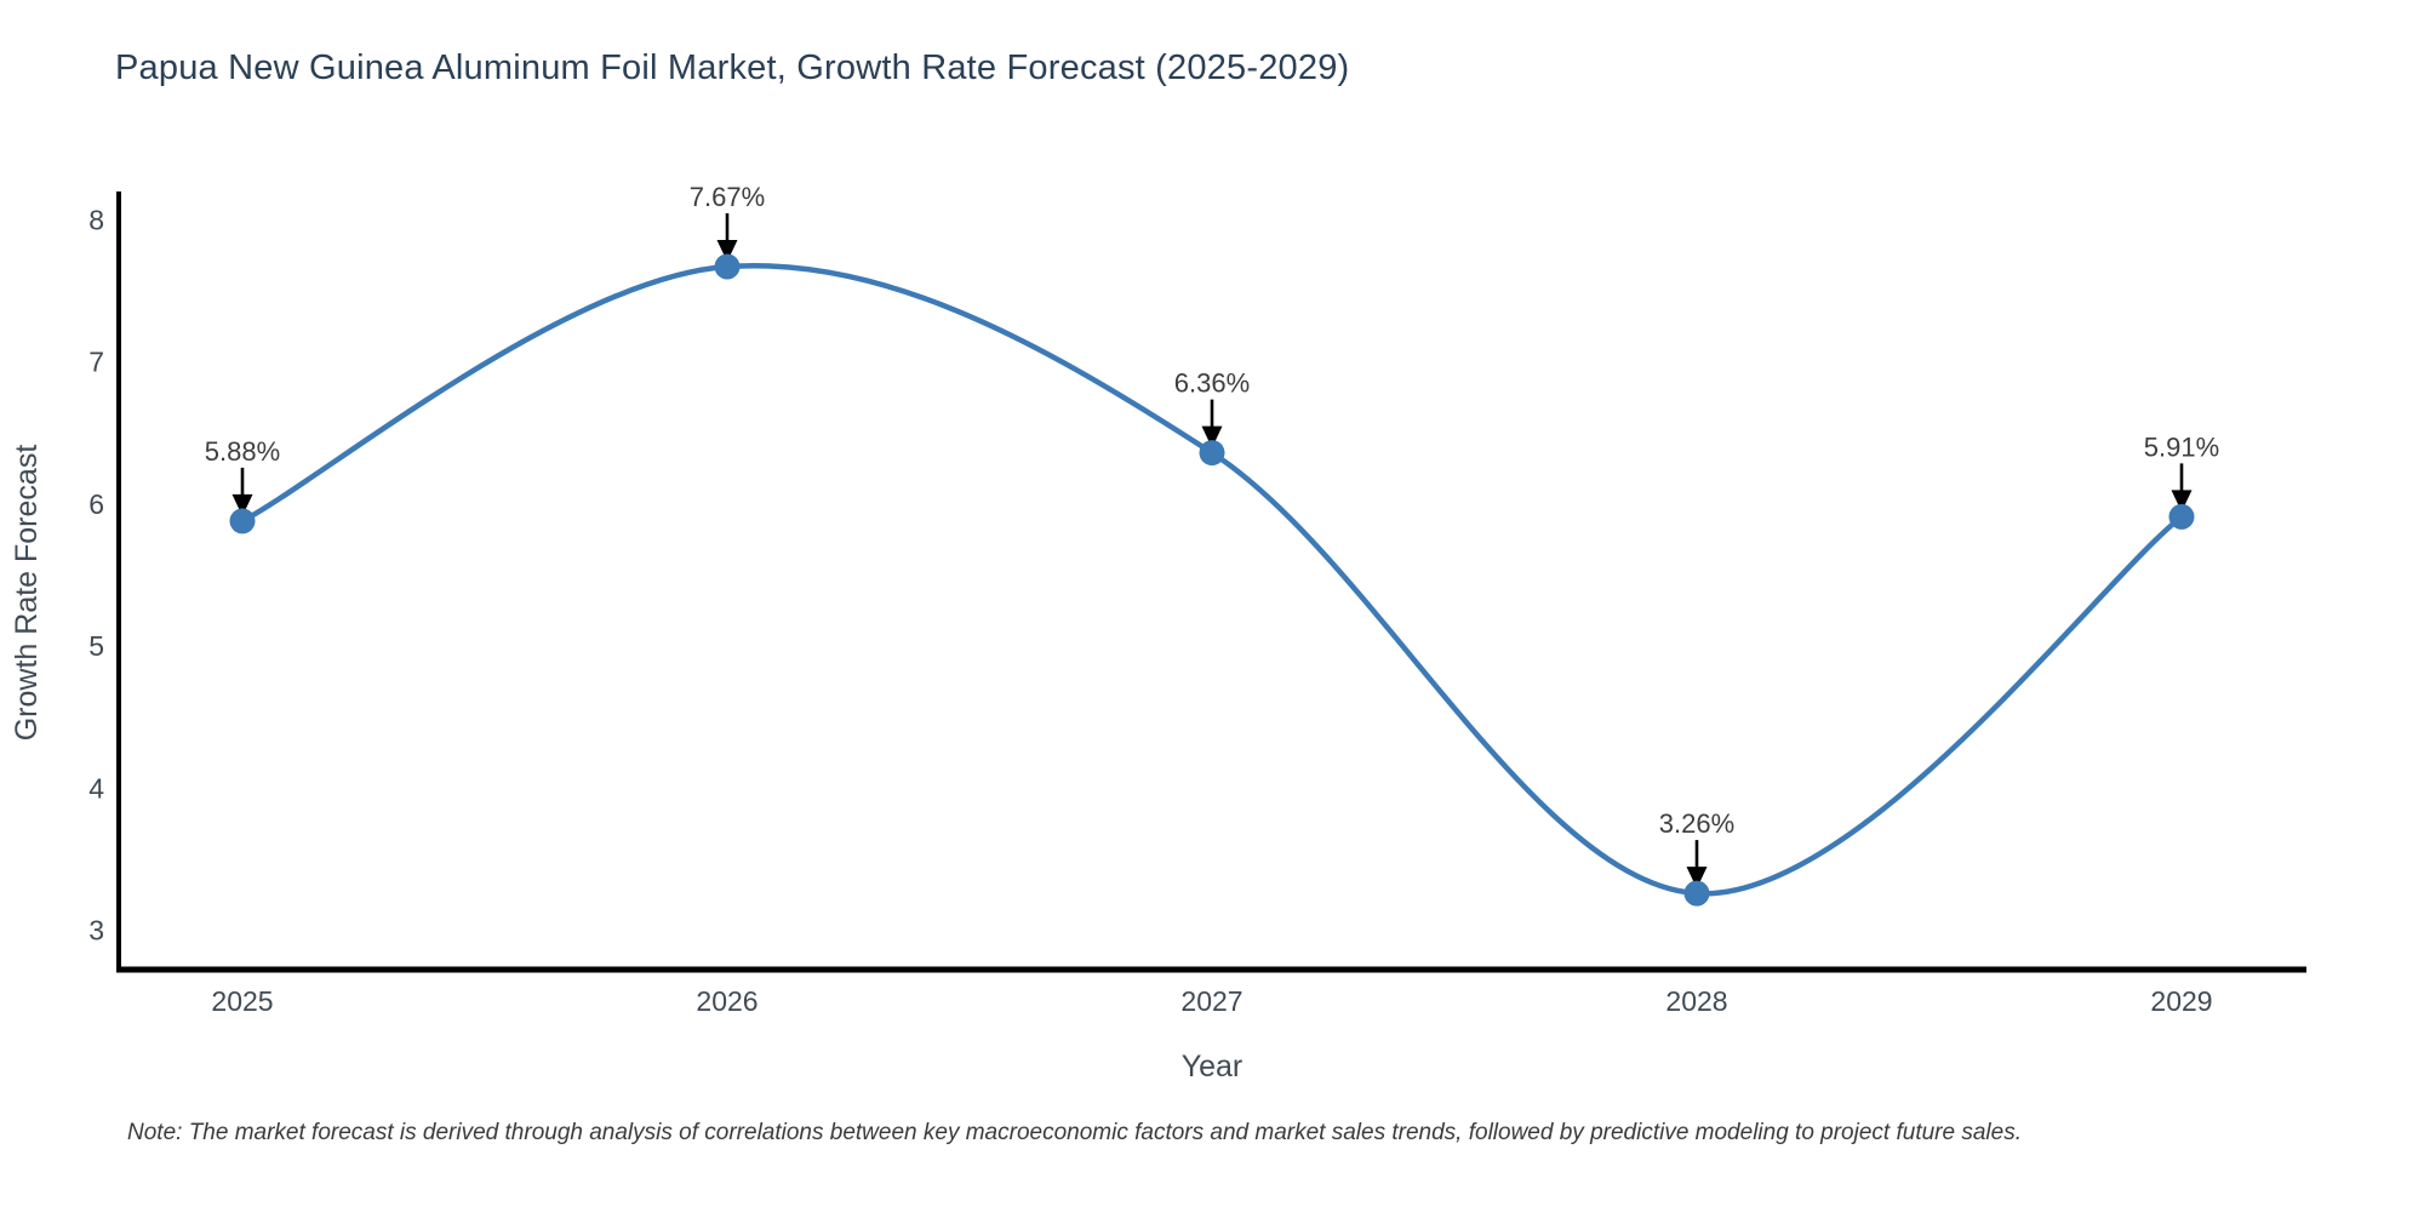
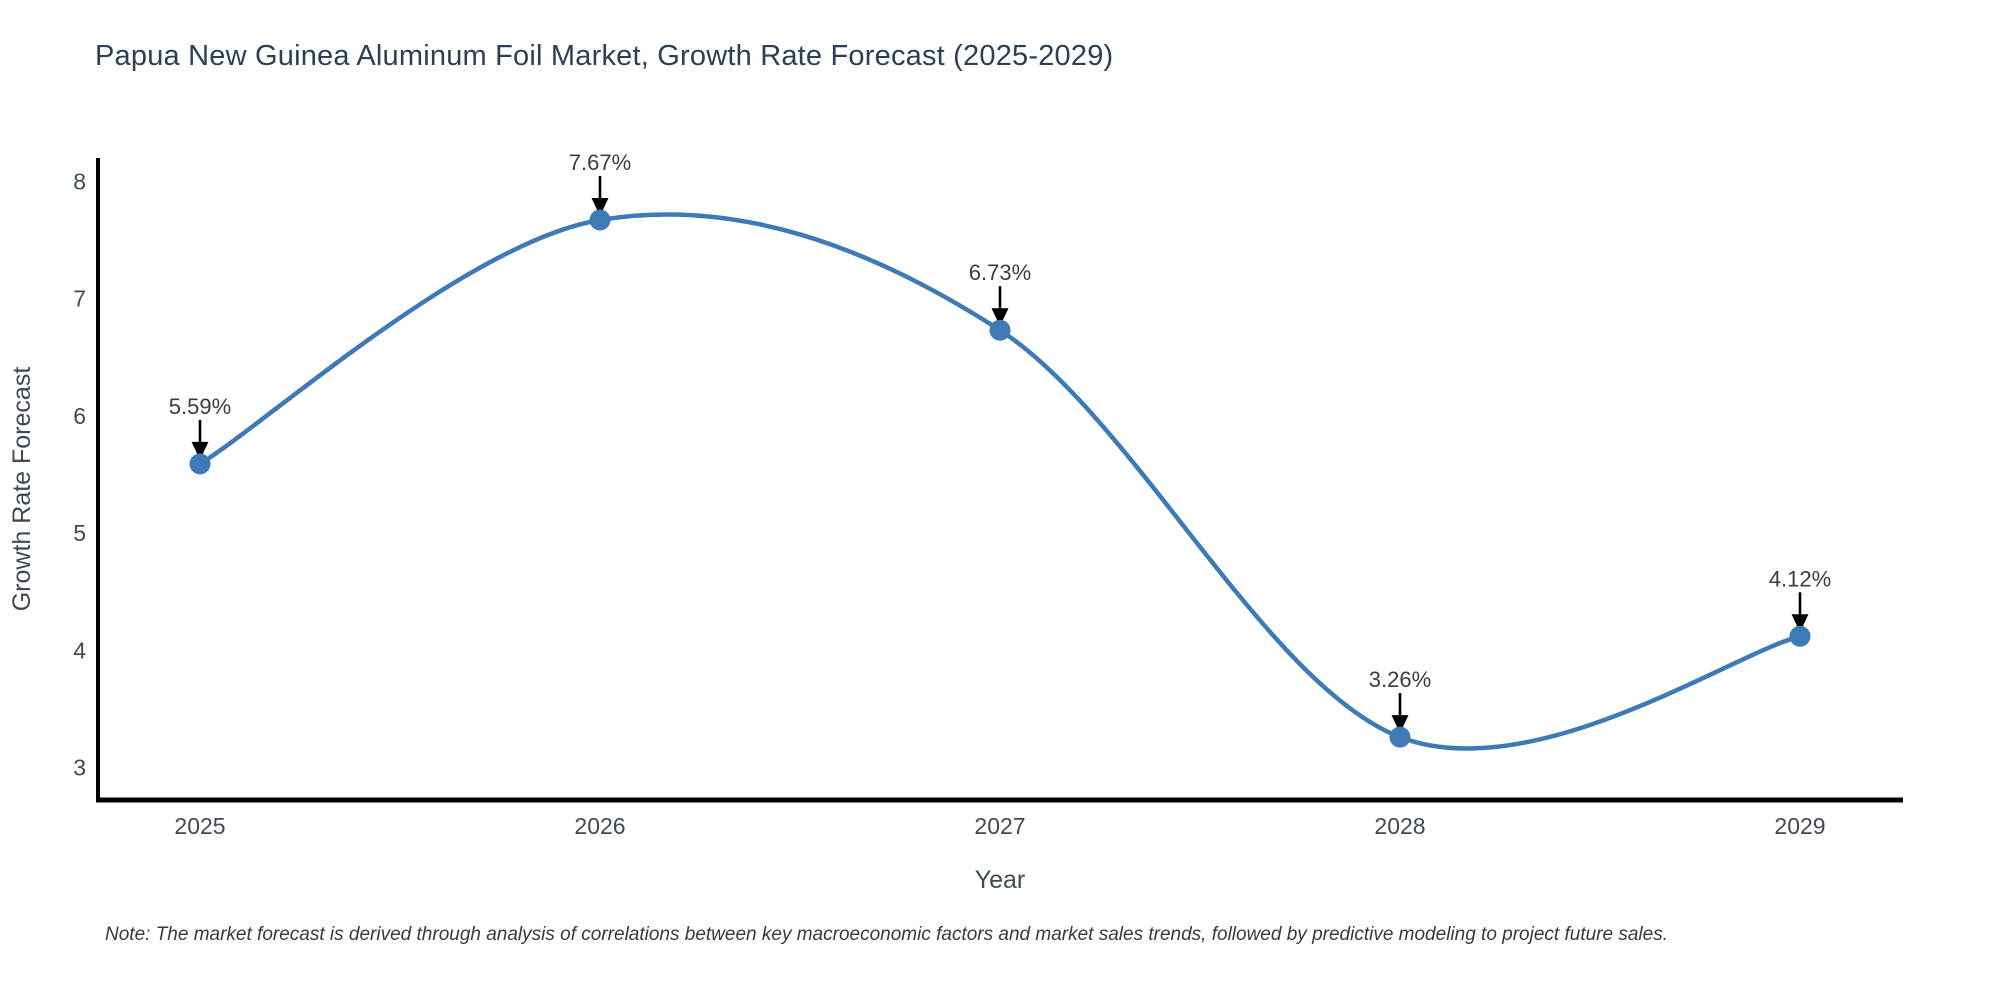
2025: 5.88% -> 5.59%
2027: 6.36% -> 6.73%
2029: 5.91% -> 4.12%
